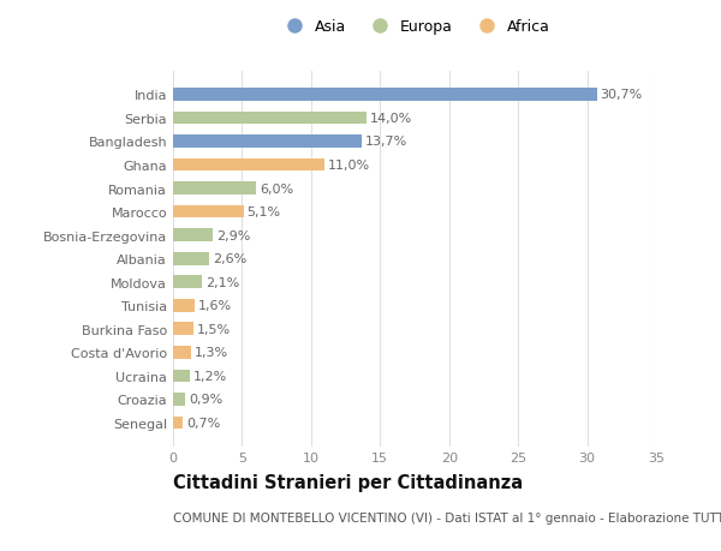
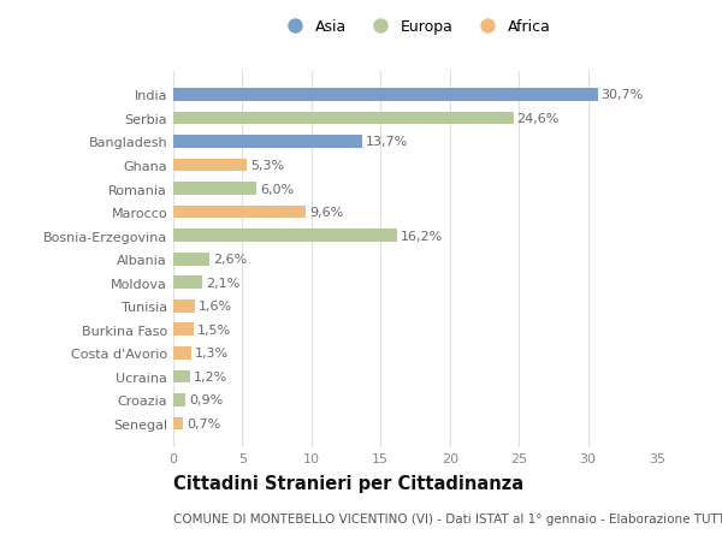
Serbia: 14,0% -> 24,6%
Ghana: 11,0% -> 5,3%
Marocco: 5,1% -> 9,6%
Bosnia-Erzegovina: 2,9% -> 16,2%
